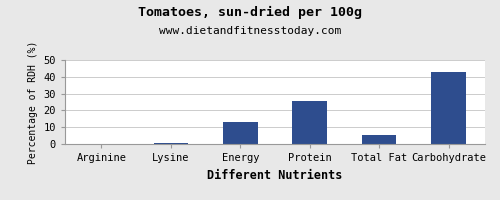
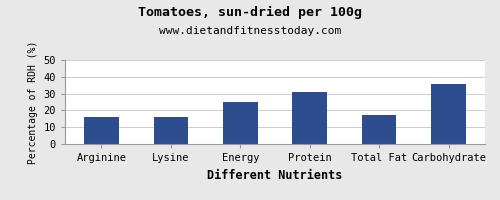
Arginine: 0 -> 16
Lysine: 0 -> 16
Energy: 13 -> 25
Protein: 26 -> 31
Total Fat: 6 -> 17
Carbohydrate: 43 -> 36
